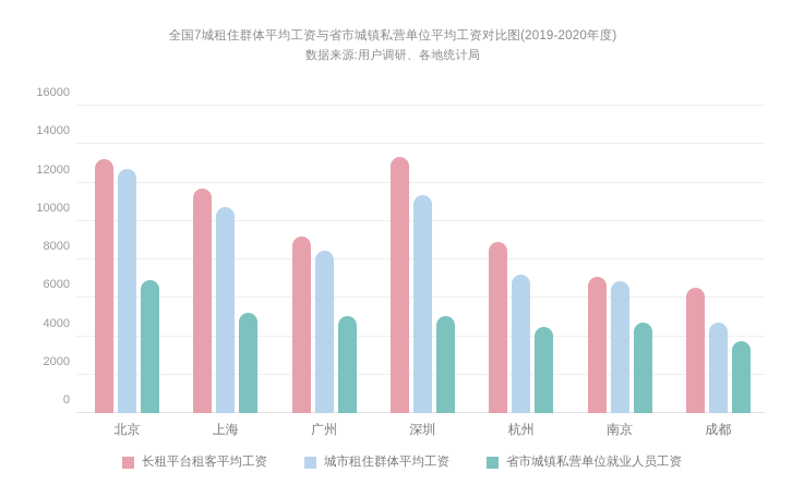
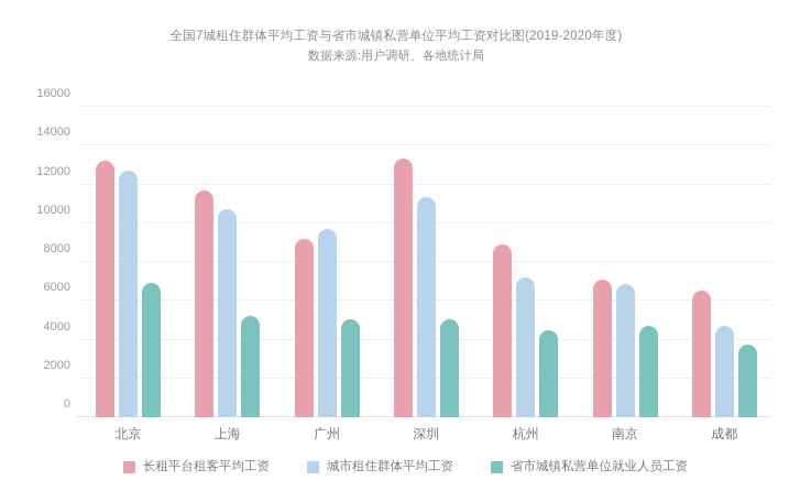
城市租住群体平均工资/广州: 8400 -> 9700
